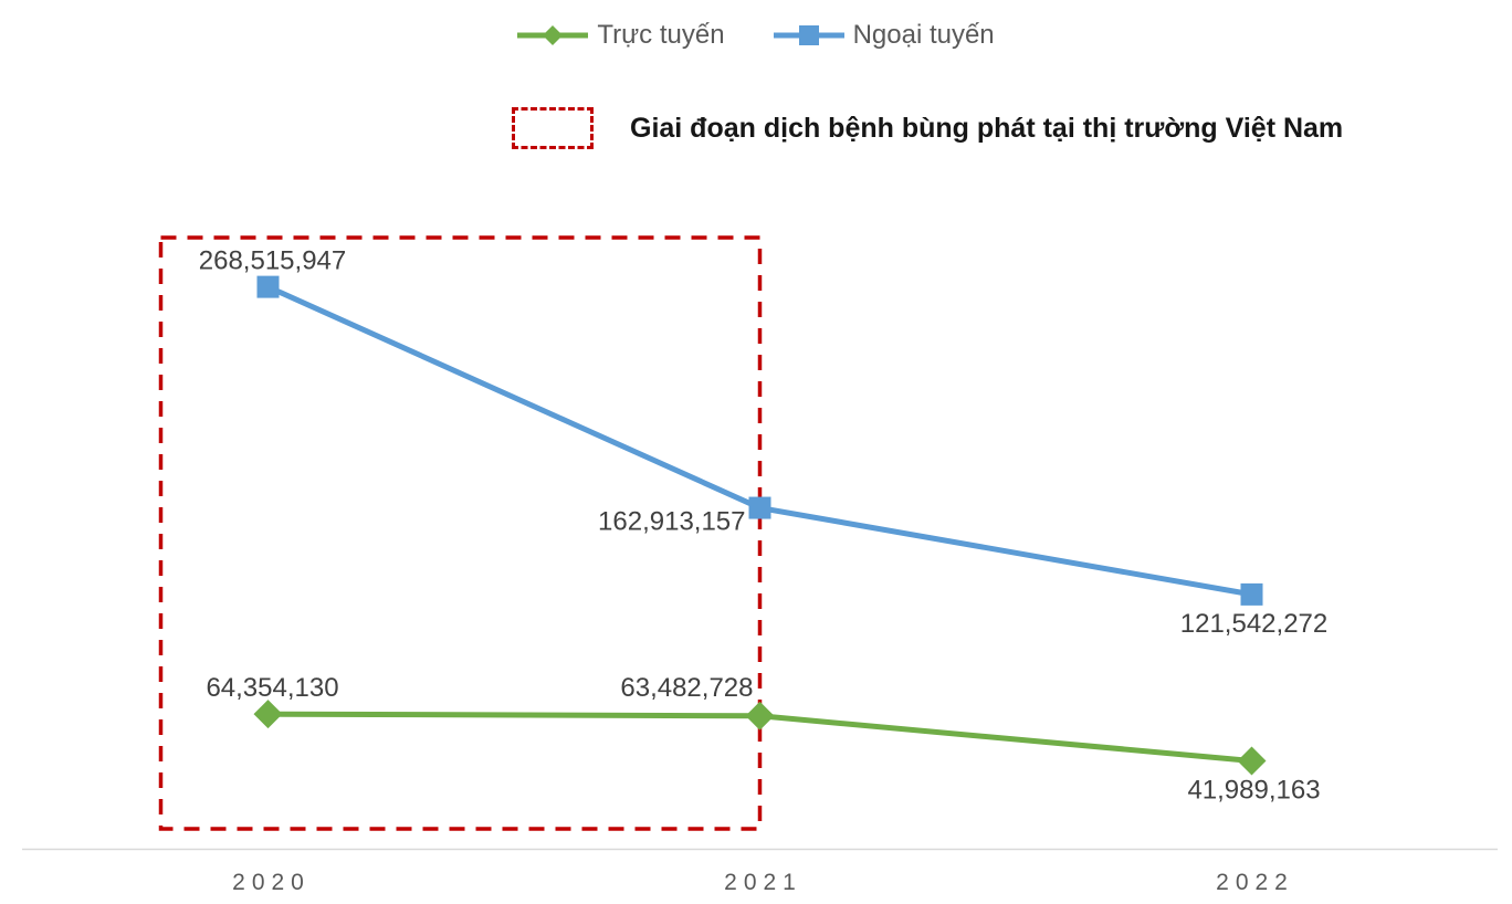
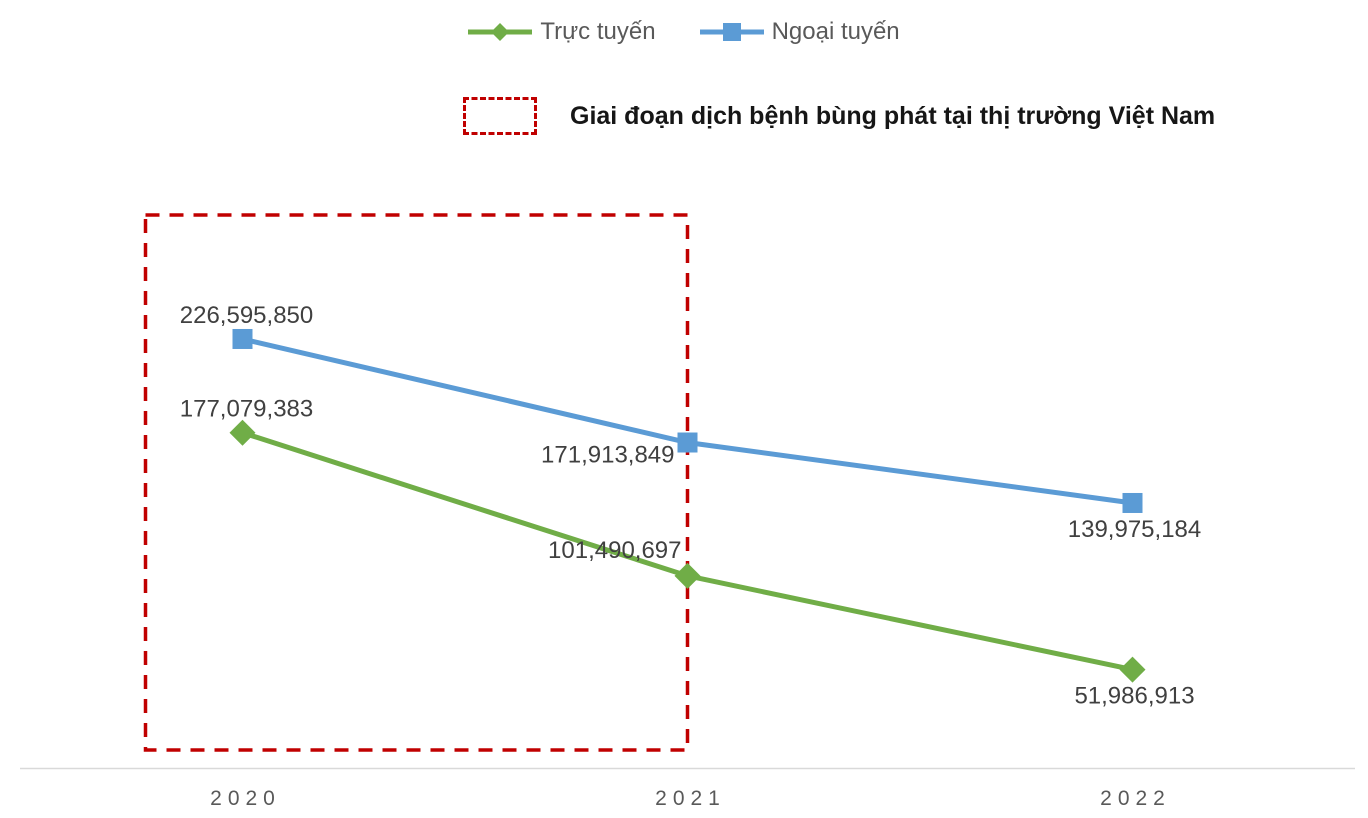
Ngoại tuyến/2020: 268,515,947 -> 226,595,850
Trực tuyến/2020: 64,354,130 -> 177,079,383
Ngoại tuyến/2021: 162,913,157 -> 171,913,849
Trực tuyến/2021: 63,482,728 -> 101,490,697
Ngoại tuyến/2022: 121,542,272 -> 139,975,184
Trực tuyến/2022: 41,989,163 -> 51,986,913
